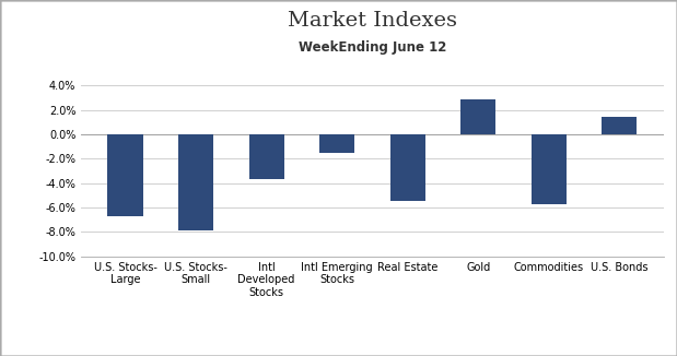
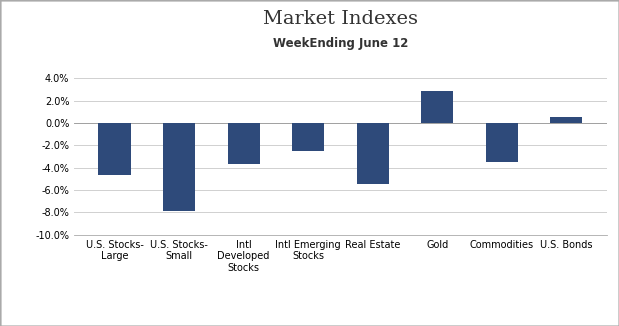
U.S. Stocks- Large: -6.7% -> -4.7%
Intl Emerging Stocks: -1.5% -> -2.5%
Commodities: -5.7% -> -3.5%
U.S. Bonds: 1.4% -> 0.5%
